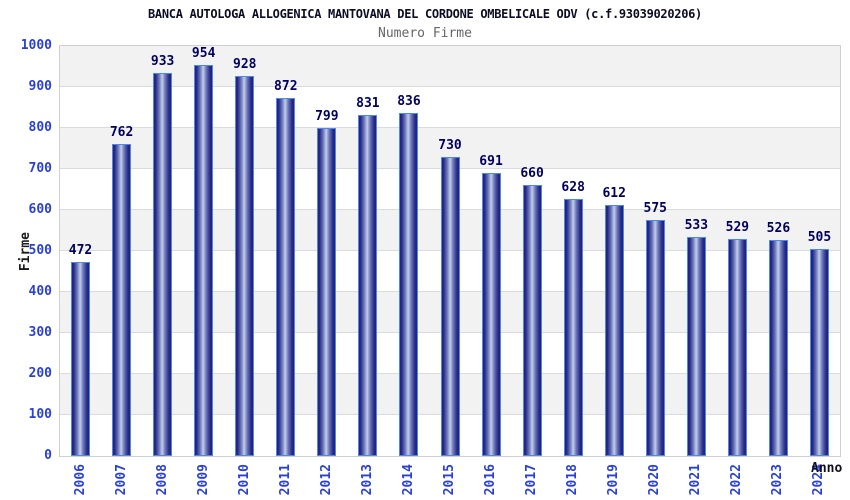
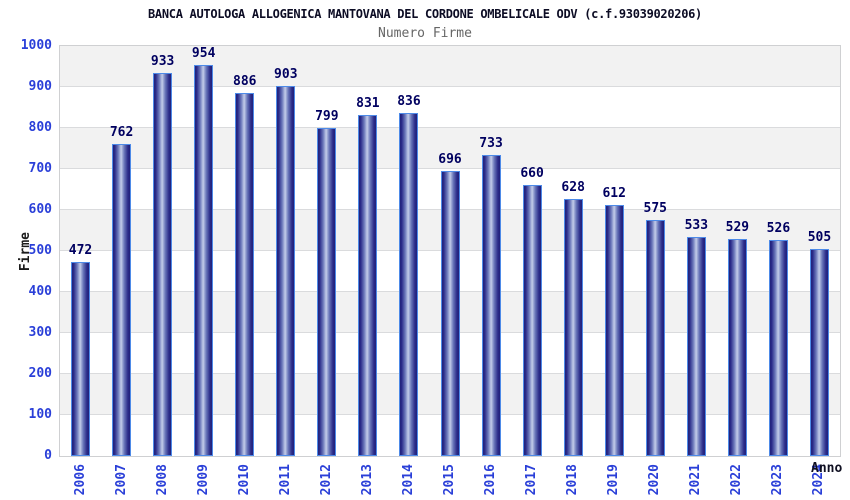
2010: 928 -> 886
2011: 872 -> 903
2015: 730 -> 696
2016: 691 -> 733
